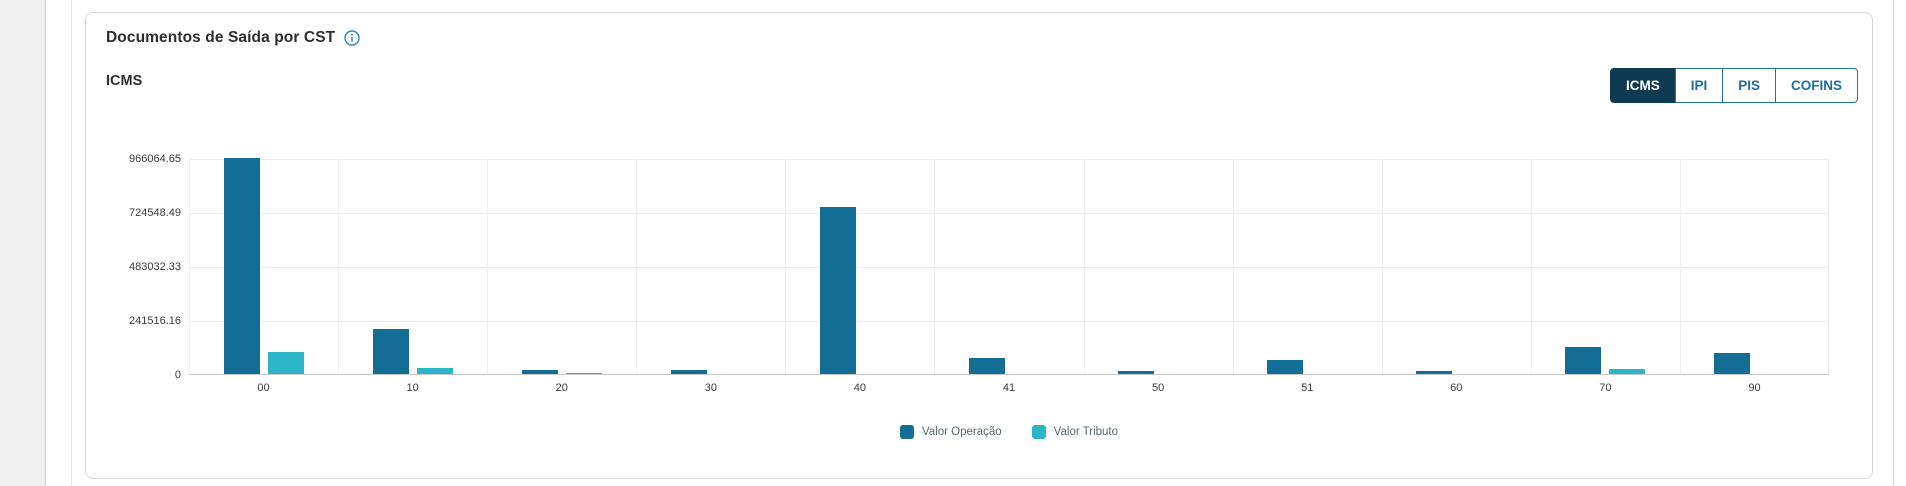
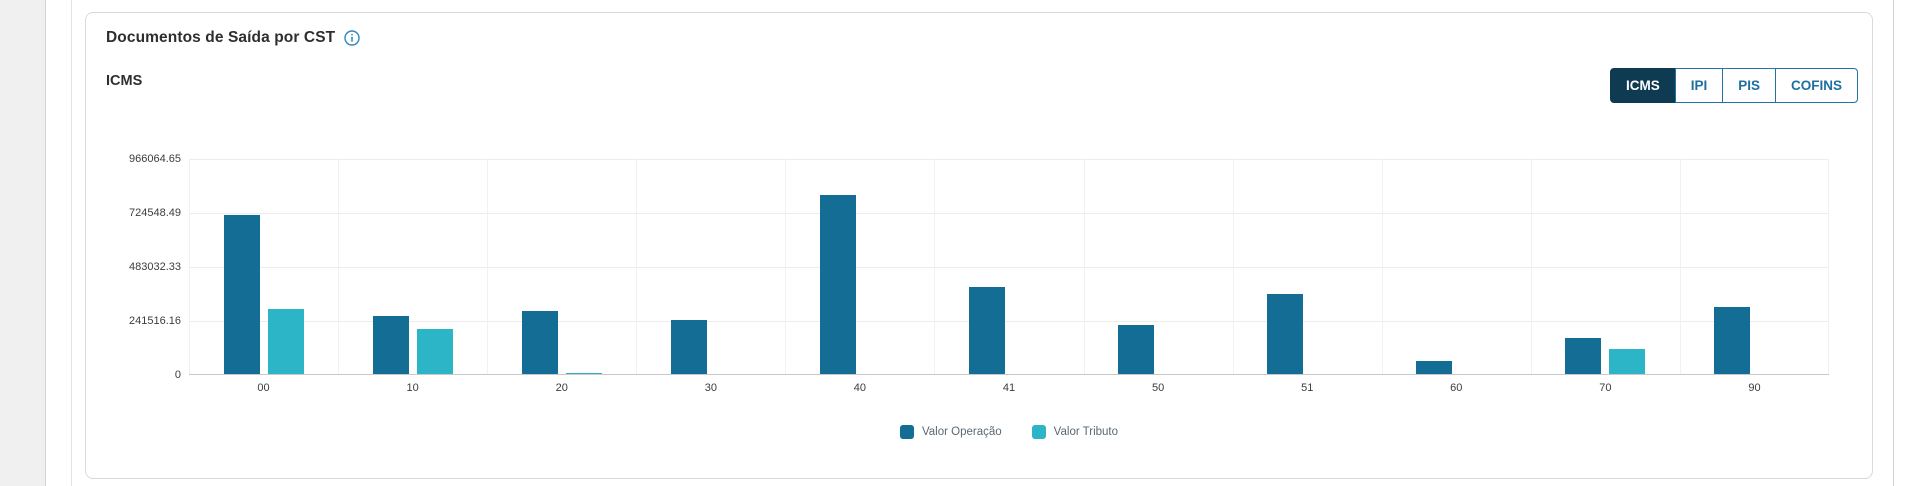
Valor Operação/00: 970000 -> 710000
Valor Tributo/00: 100000 -> 290000
Valor Operação/10: 200000 -> 260000
Valor Tributo/10: 30000 -> 200000
Valor Operação/20: 20000 -> 280000
Valor Operação/30: 20000 -> 240000
Valor Operação/40: 750000 -> 800000
Valor Operação/41: 70000 -> 390000
Valor Operação/50: 10000 -> 220000
Valor Operação/51: 60000 -> 360000
Valor Operação/60: 10000 -> 60000
Valor Operação/70: 120000 -> 160000
Valor Tributo/70: 20000 -> 110000
Valor Operação/90: 100000 -> 300000
